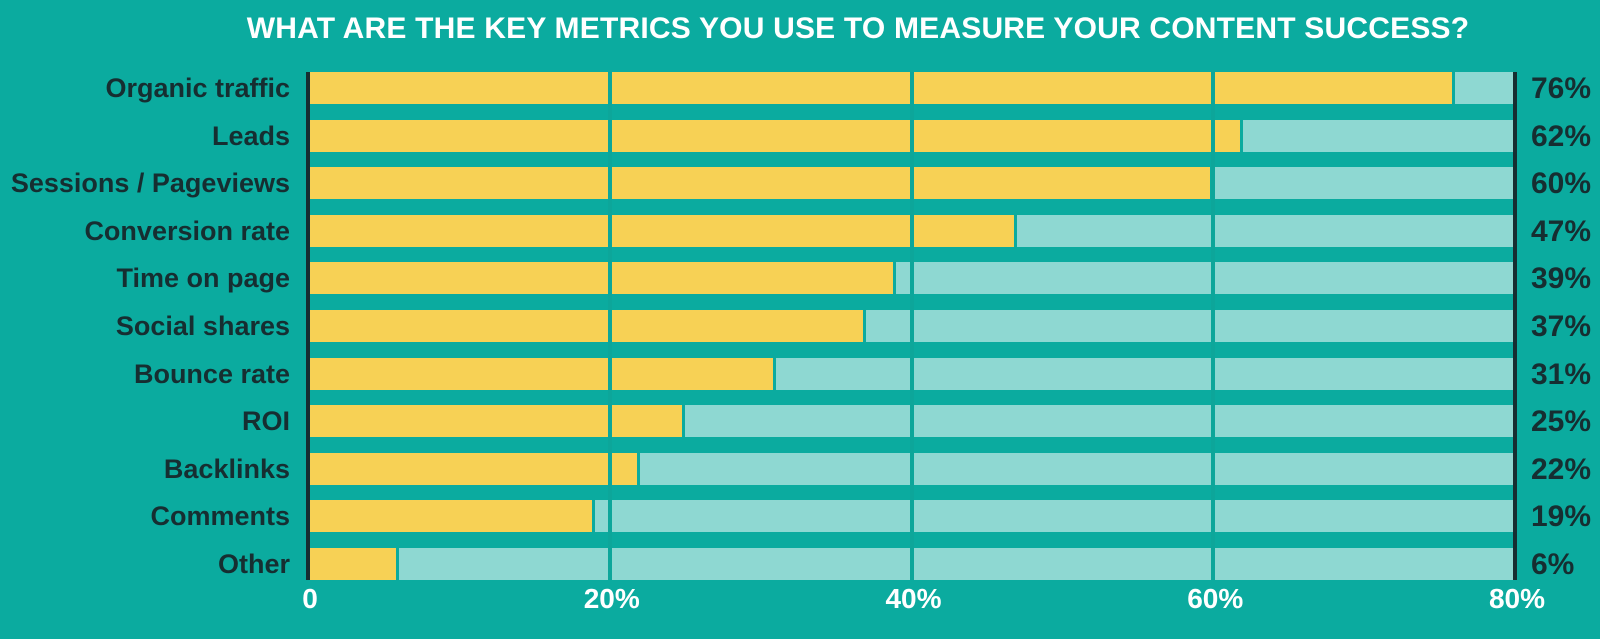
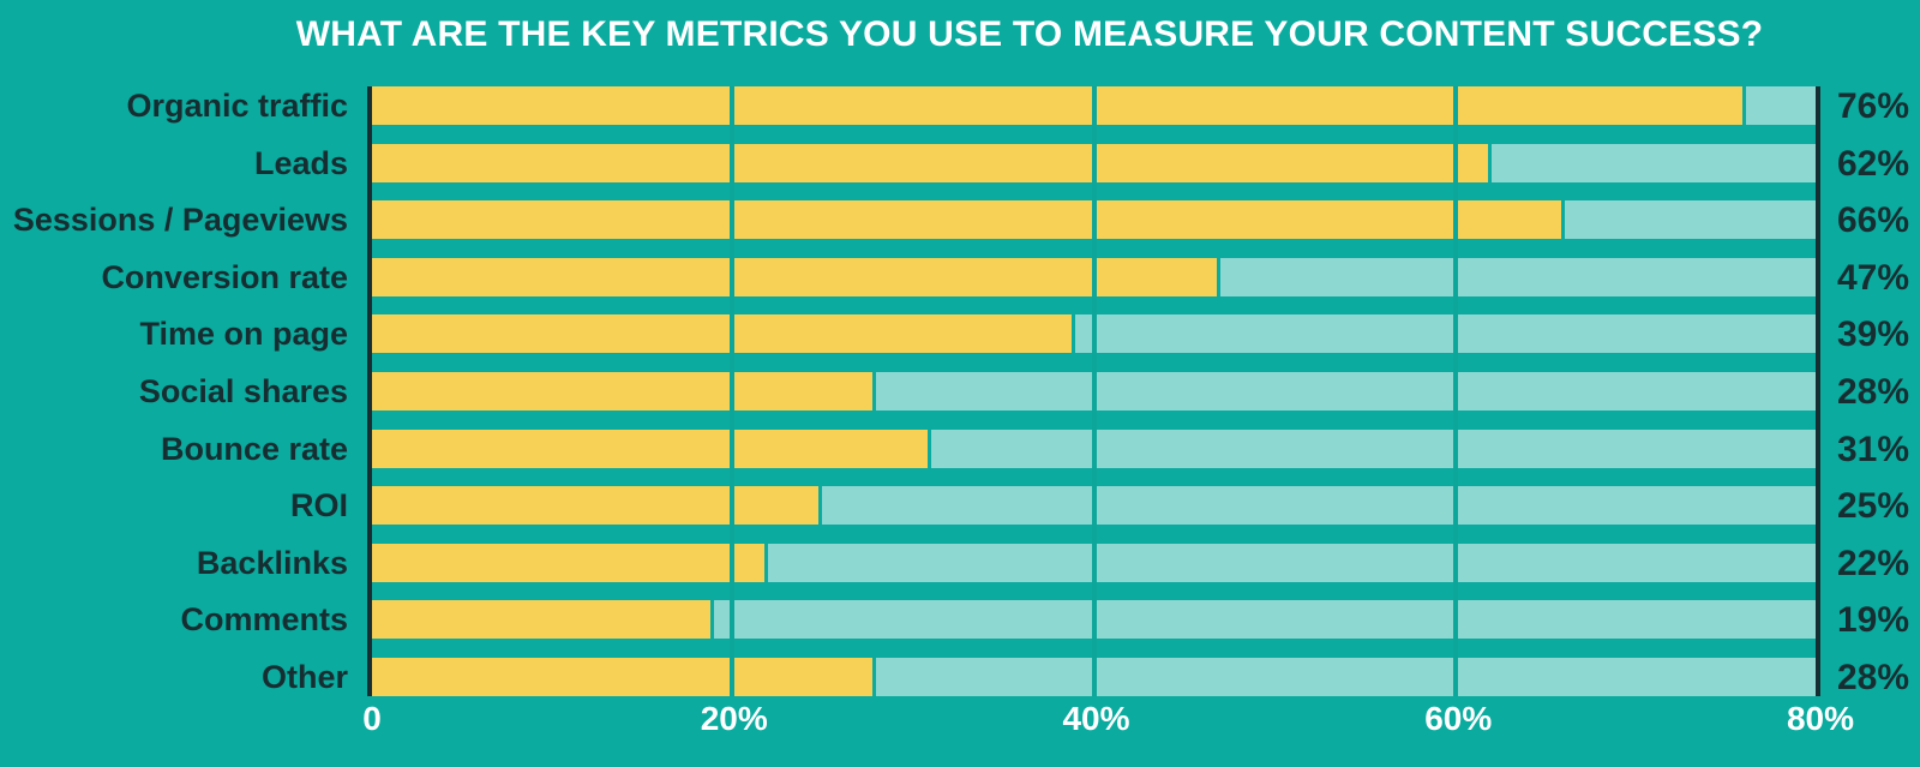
Sessions / Pageviews: 60% -> 66%
Social shares: 37% -> 28%
Other: 6% -> 28%
